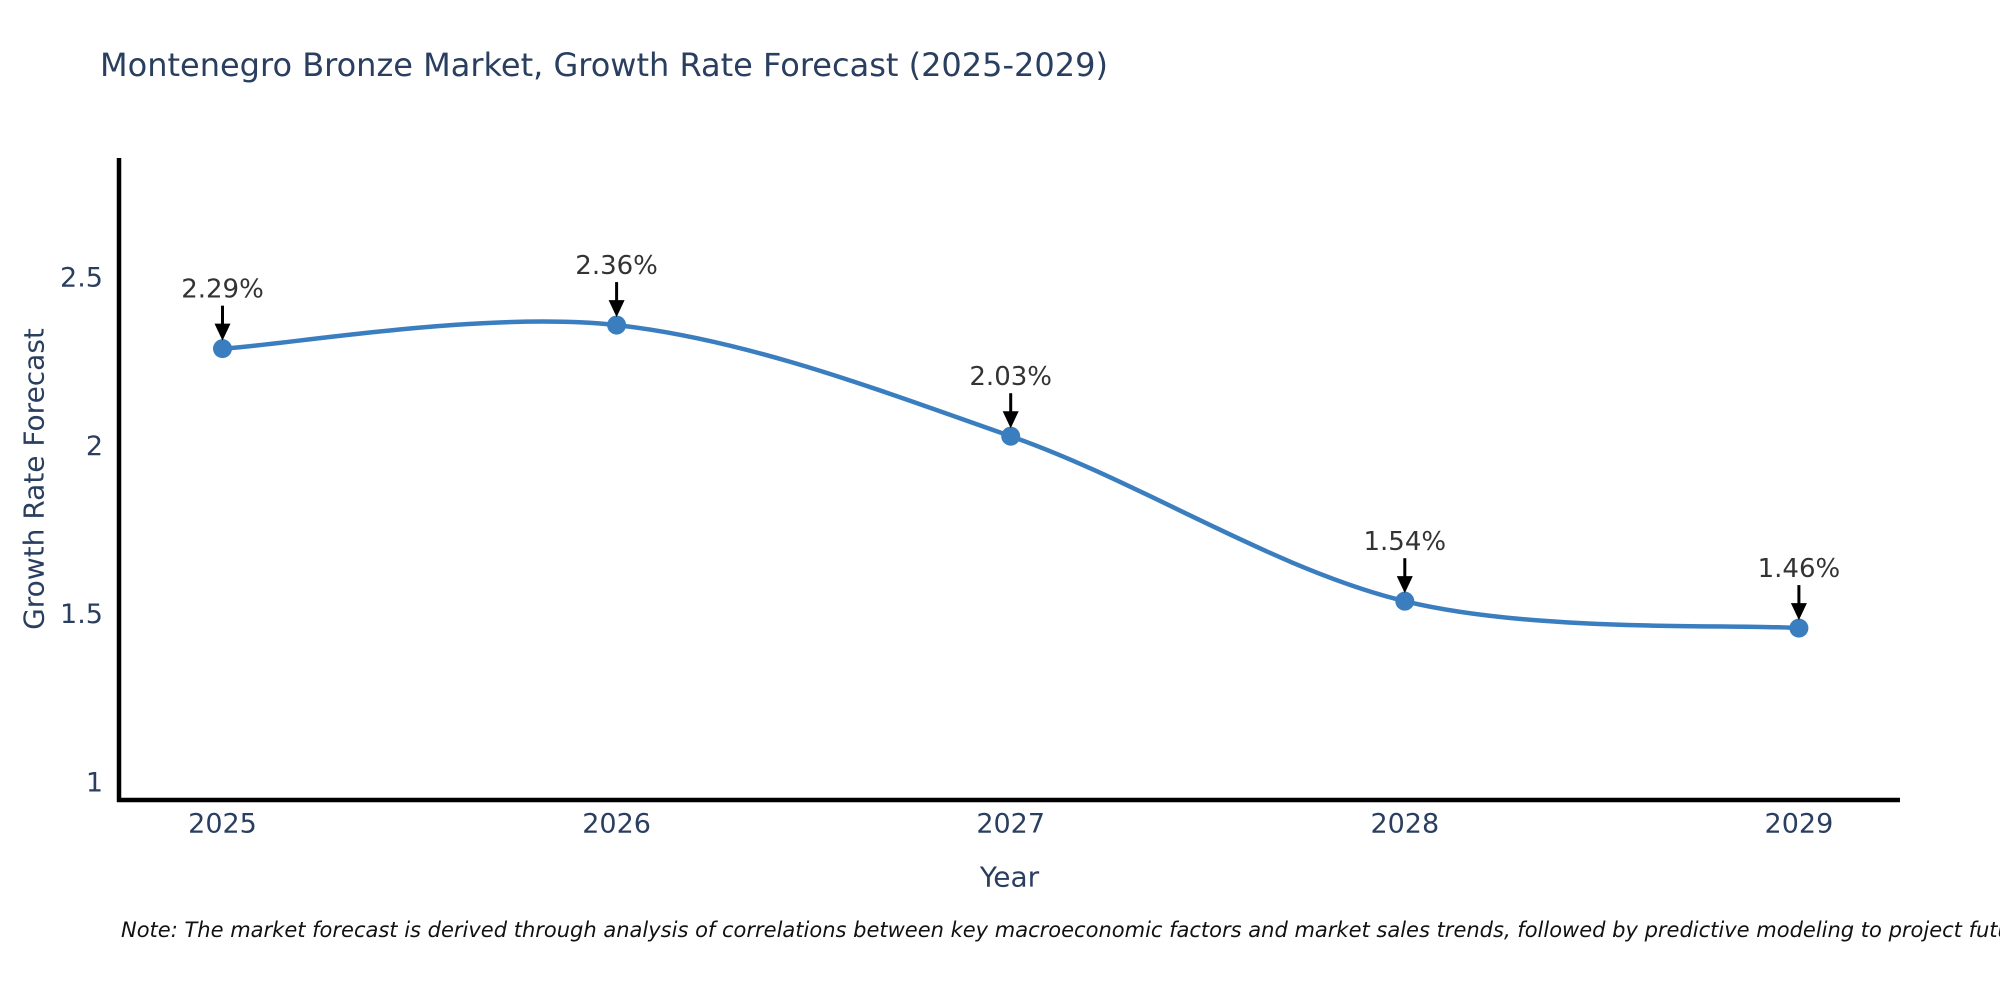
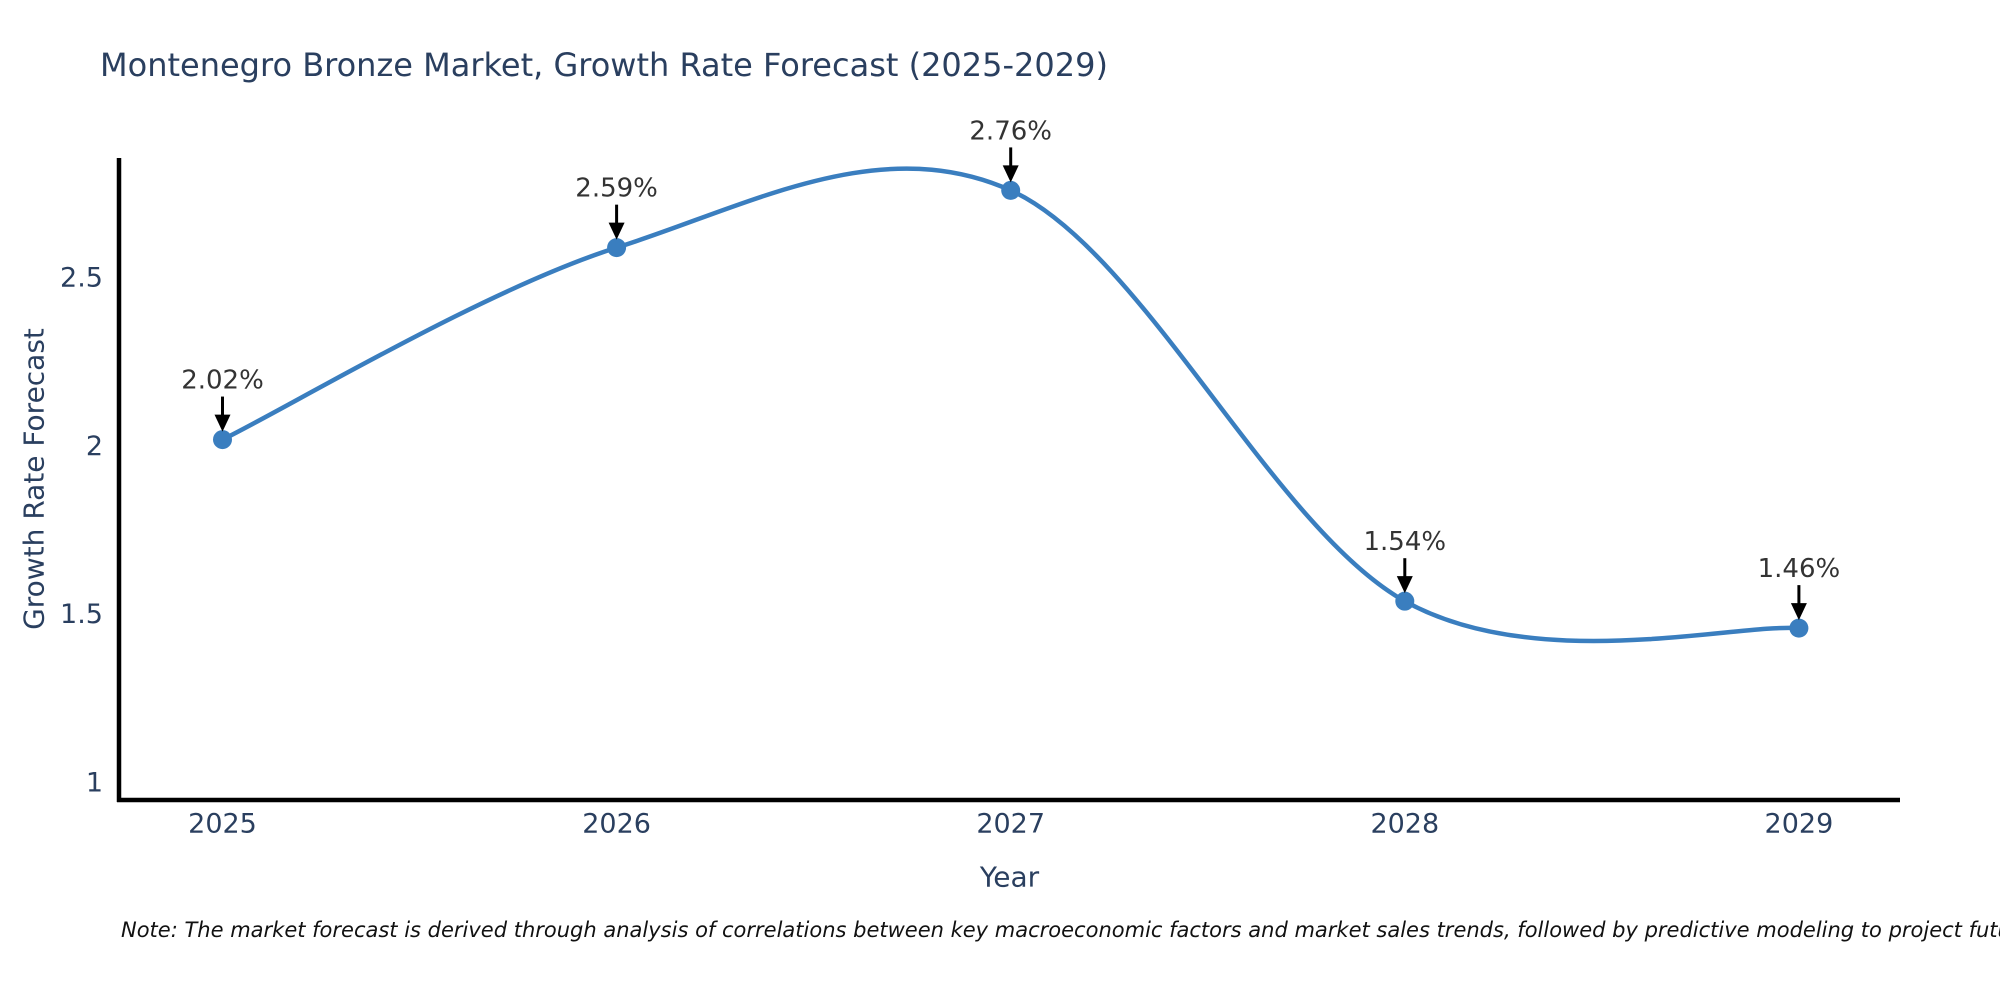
2025: 2.29% -> 2.02%
2026: 2.36% -> 2.59%
2027: 2.03% -> 2.76%
